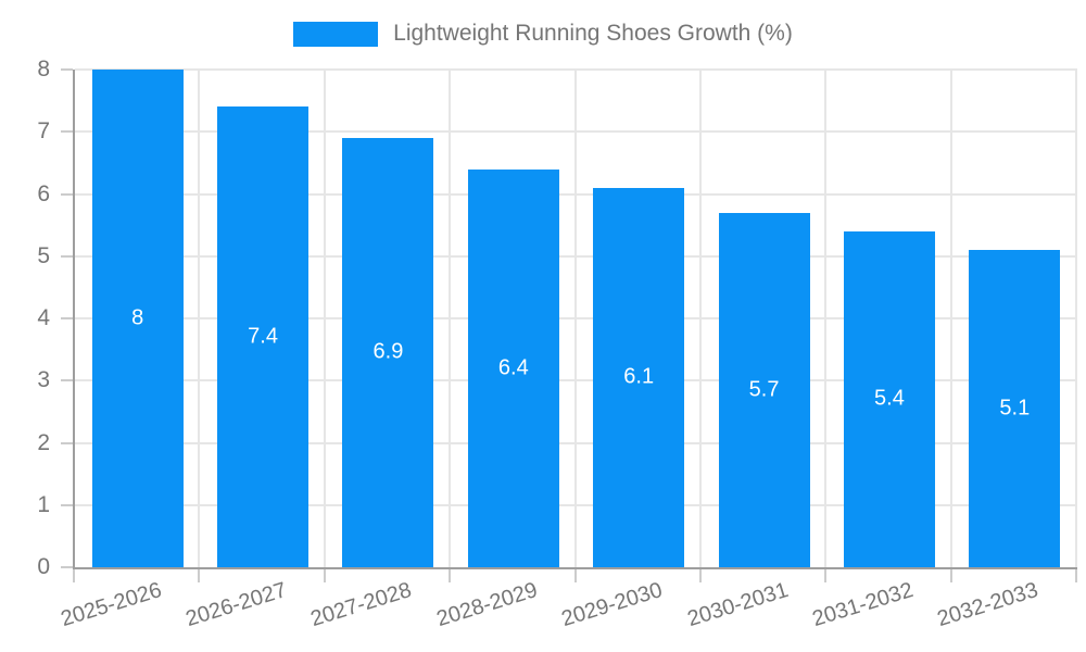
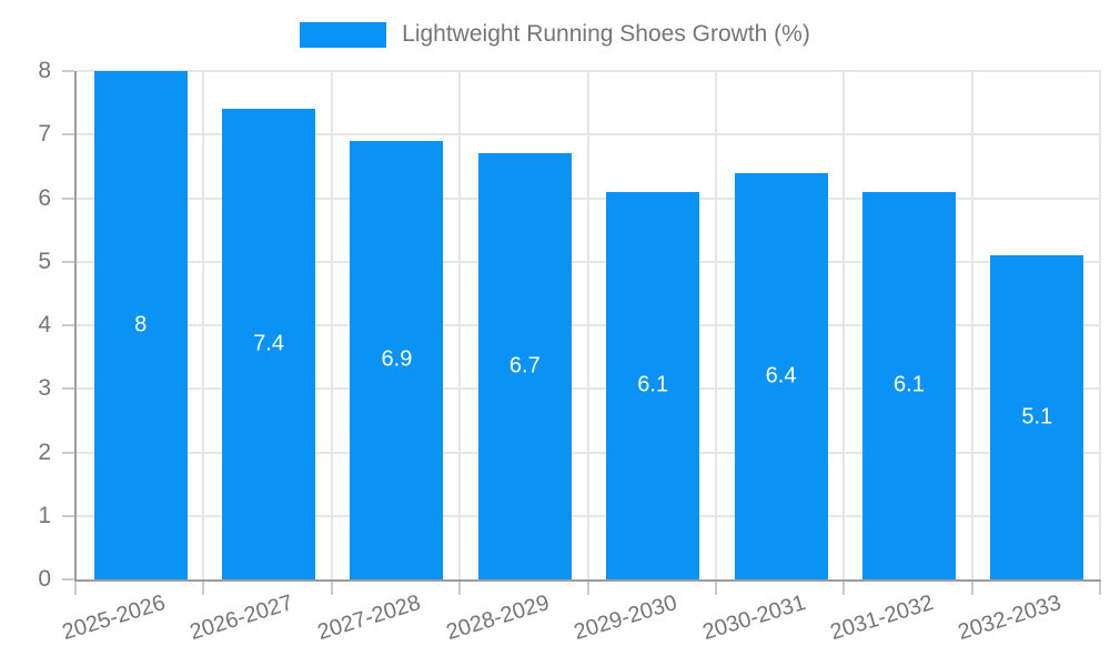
2028-2029: 6.4 -> 6.7
2030-2031: 5.7 -> 6.4
2031-2032: 5.4 -> 6.1
